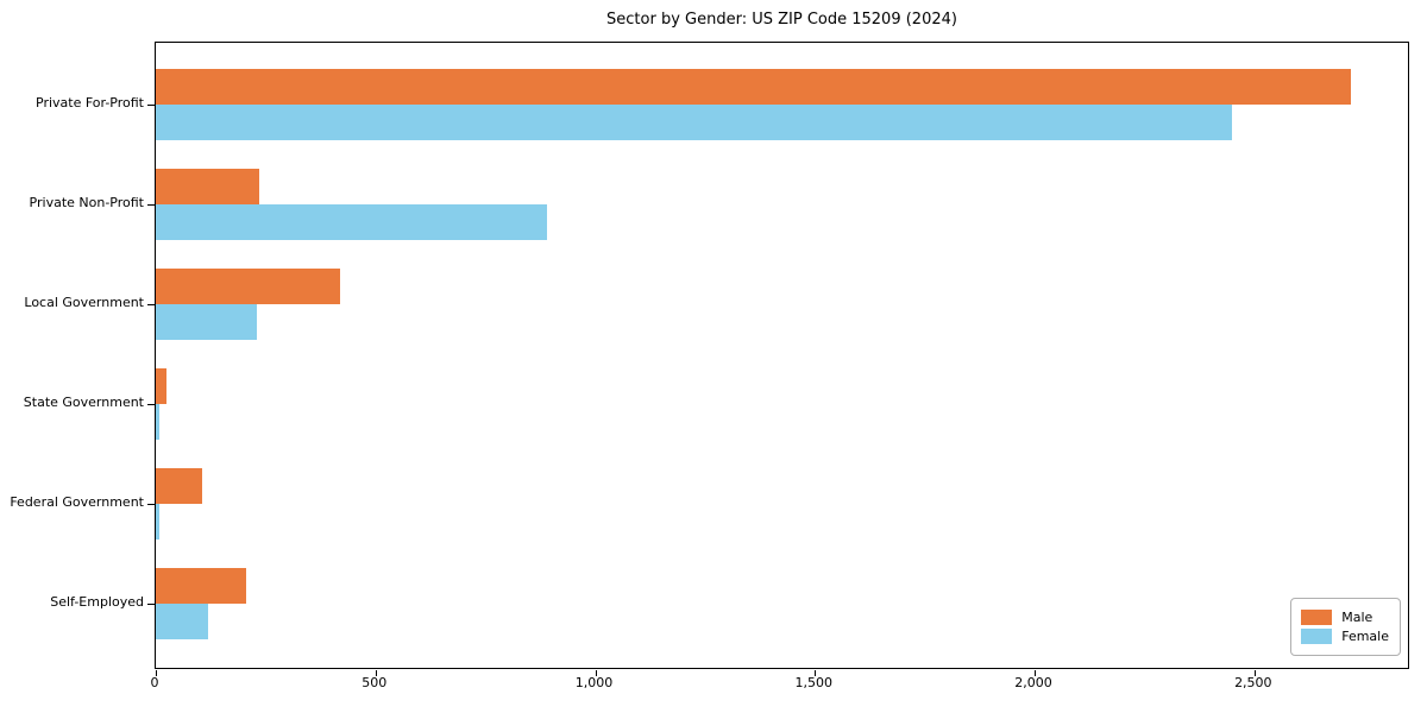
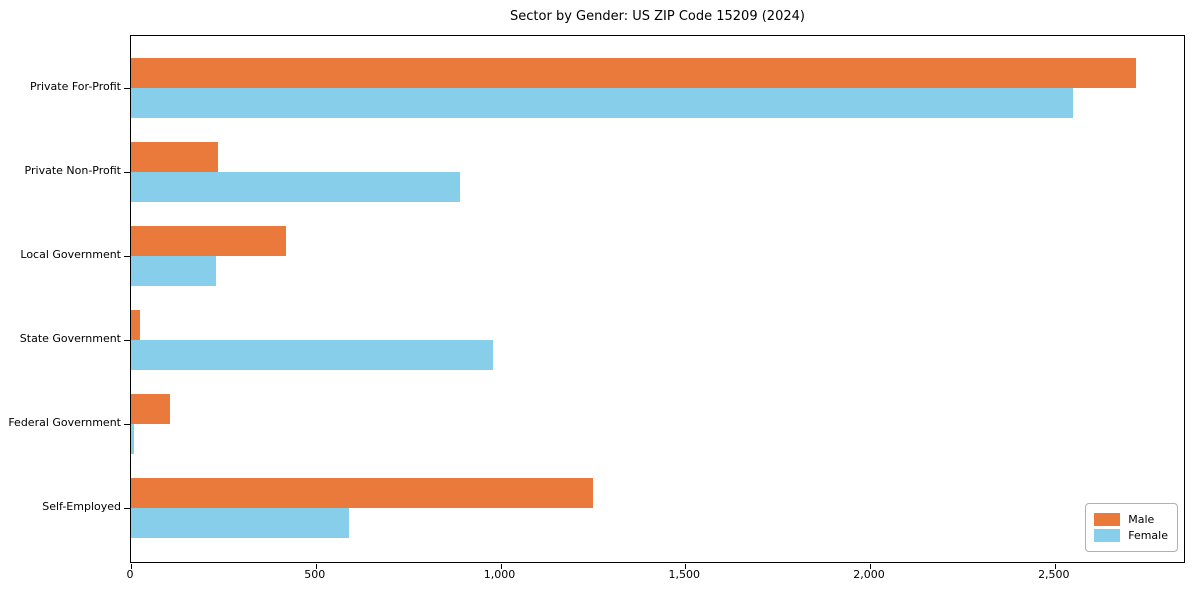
Female/Private For-Profit: 2450 -> 2550
Female/State Government: 10 -> 980
Male/Self-Employed: 200 -> 1250
Female/Self-Employed: 120 -> 590
